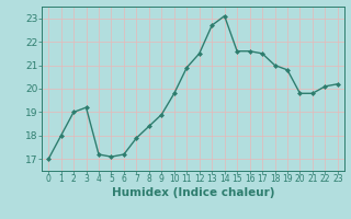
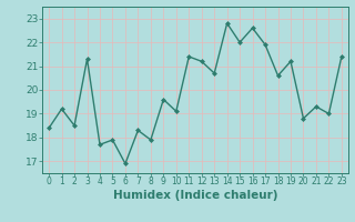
0: 17.0 -> 18.4
1: 18.0 -> 19.2
2: 19.0 -> 18.5
3: 19.2 -> 21.3
4: 17.2 -> 17.7
5: 17.1 -> 17.9
6: 17.2 -> 16.9
7: 17.9 -> 18.3
8: 18.4 -> 17.9
9: 18.9 -> 19.6
10: 19.8 -> 19.1
11: 20.9 -> 21.4
12: 21.5 -> 21.2
13: 22.7 -> 20.7
14: 23.1 -> 22.8
15: 21.6 -> 22.0
16: 21.6 -> 22.6
17: 21.5 -> 21.9
18: 21.0 -> 20.6
19: 20.8 -> 21.2
20: 19.8 -> 18.8
21: 19.8 -> 19.3
22: 20.1 -> 19.0
23: 20.2 -> 21.4
